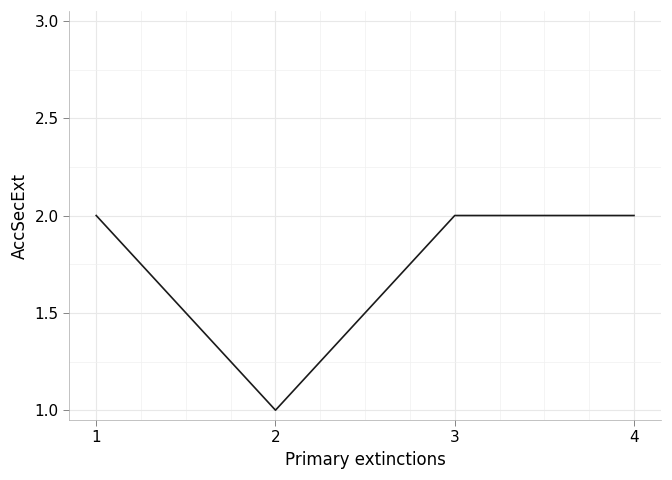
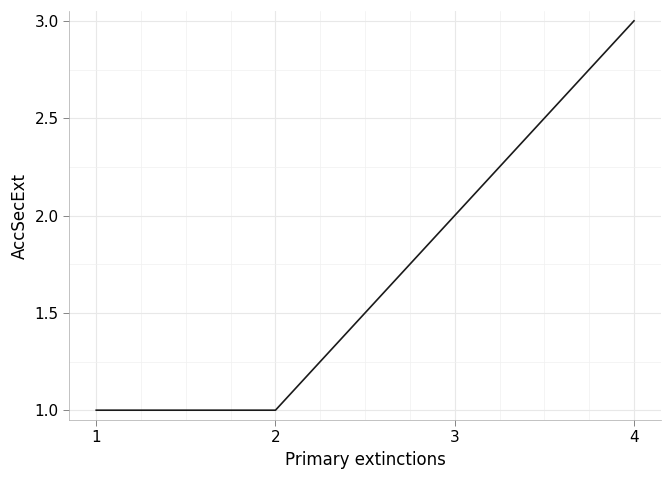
1: 2 -> 1
4: 2 -> 3
